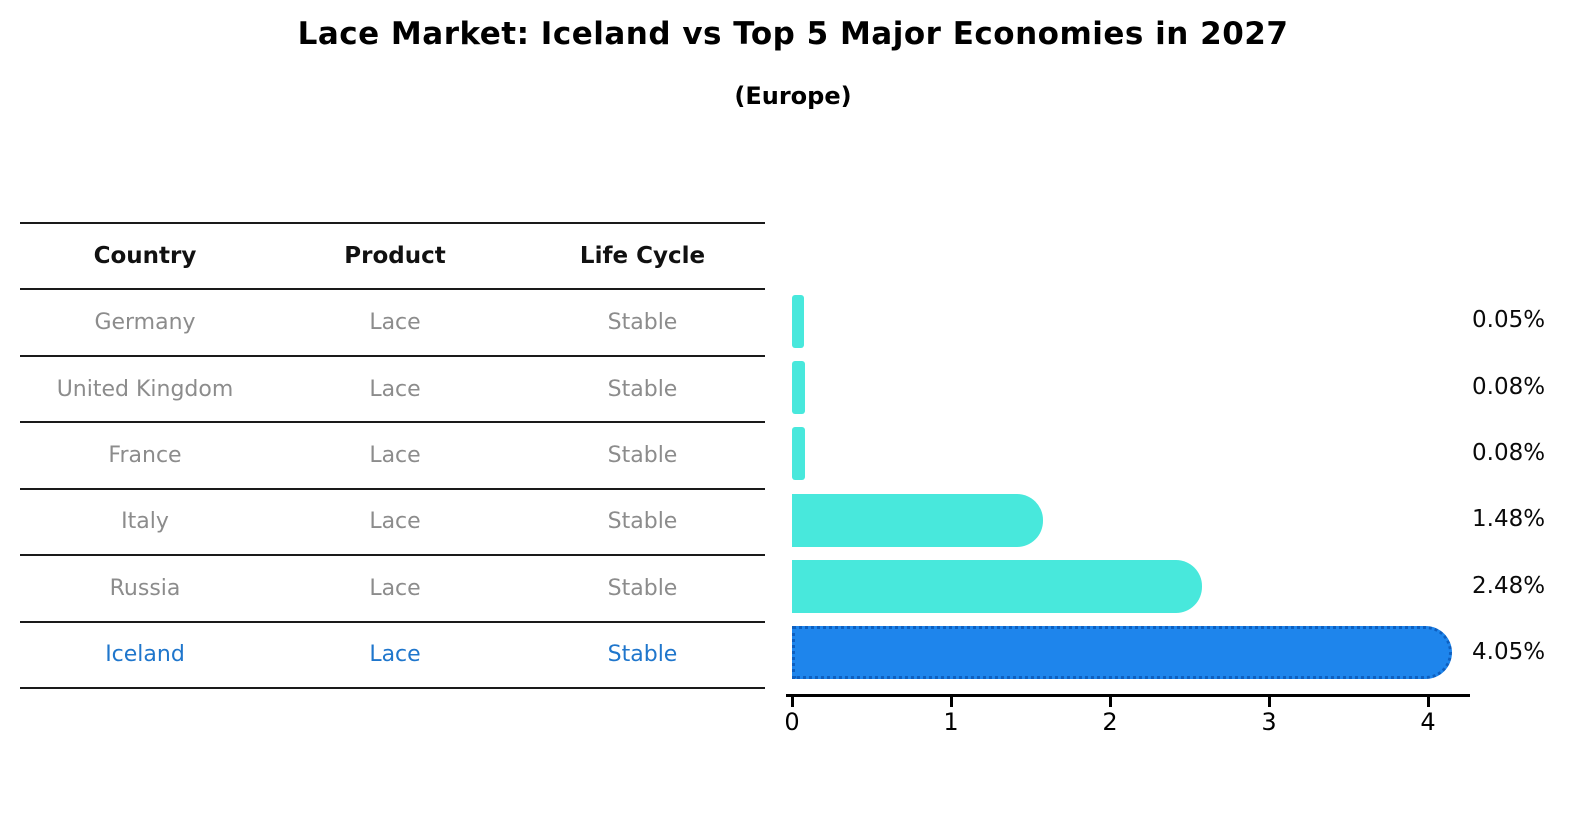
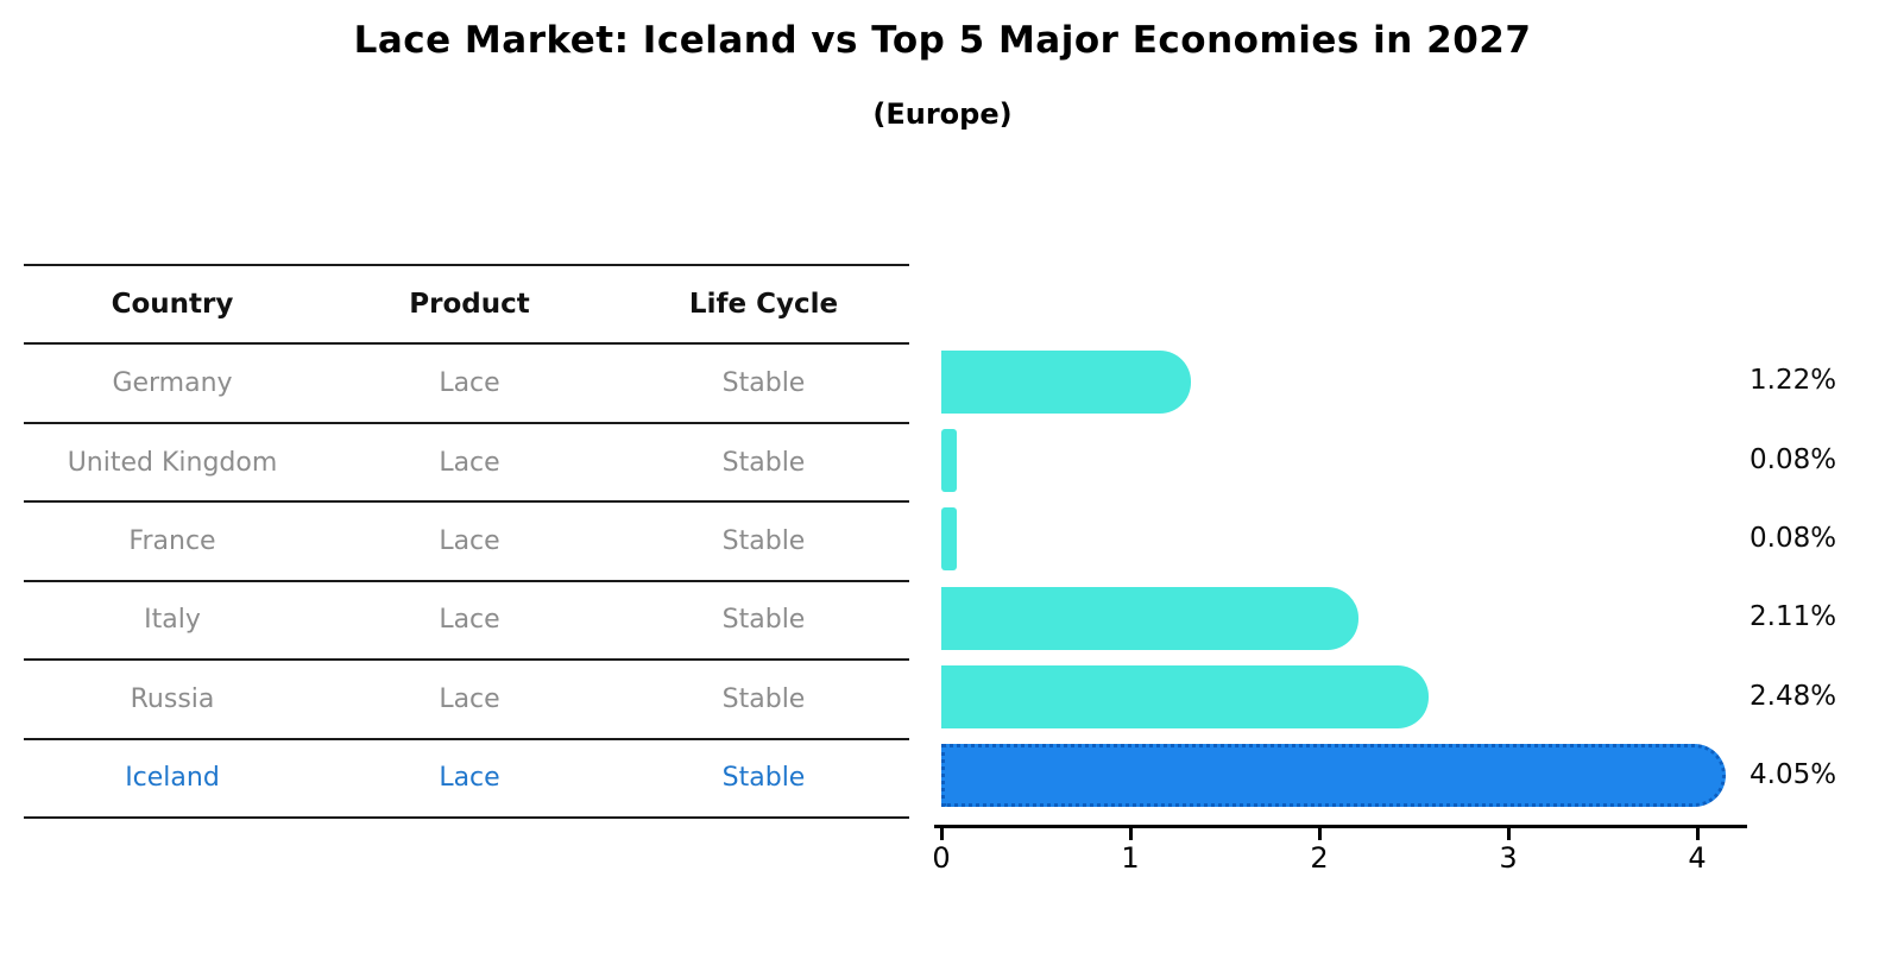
Germany: 0.05% -> 1.22%
Italy: 1.48% -> 2.11%
